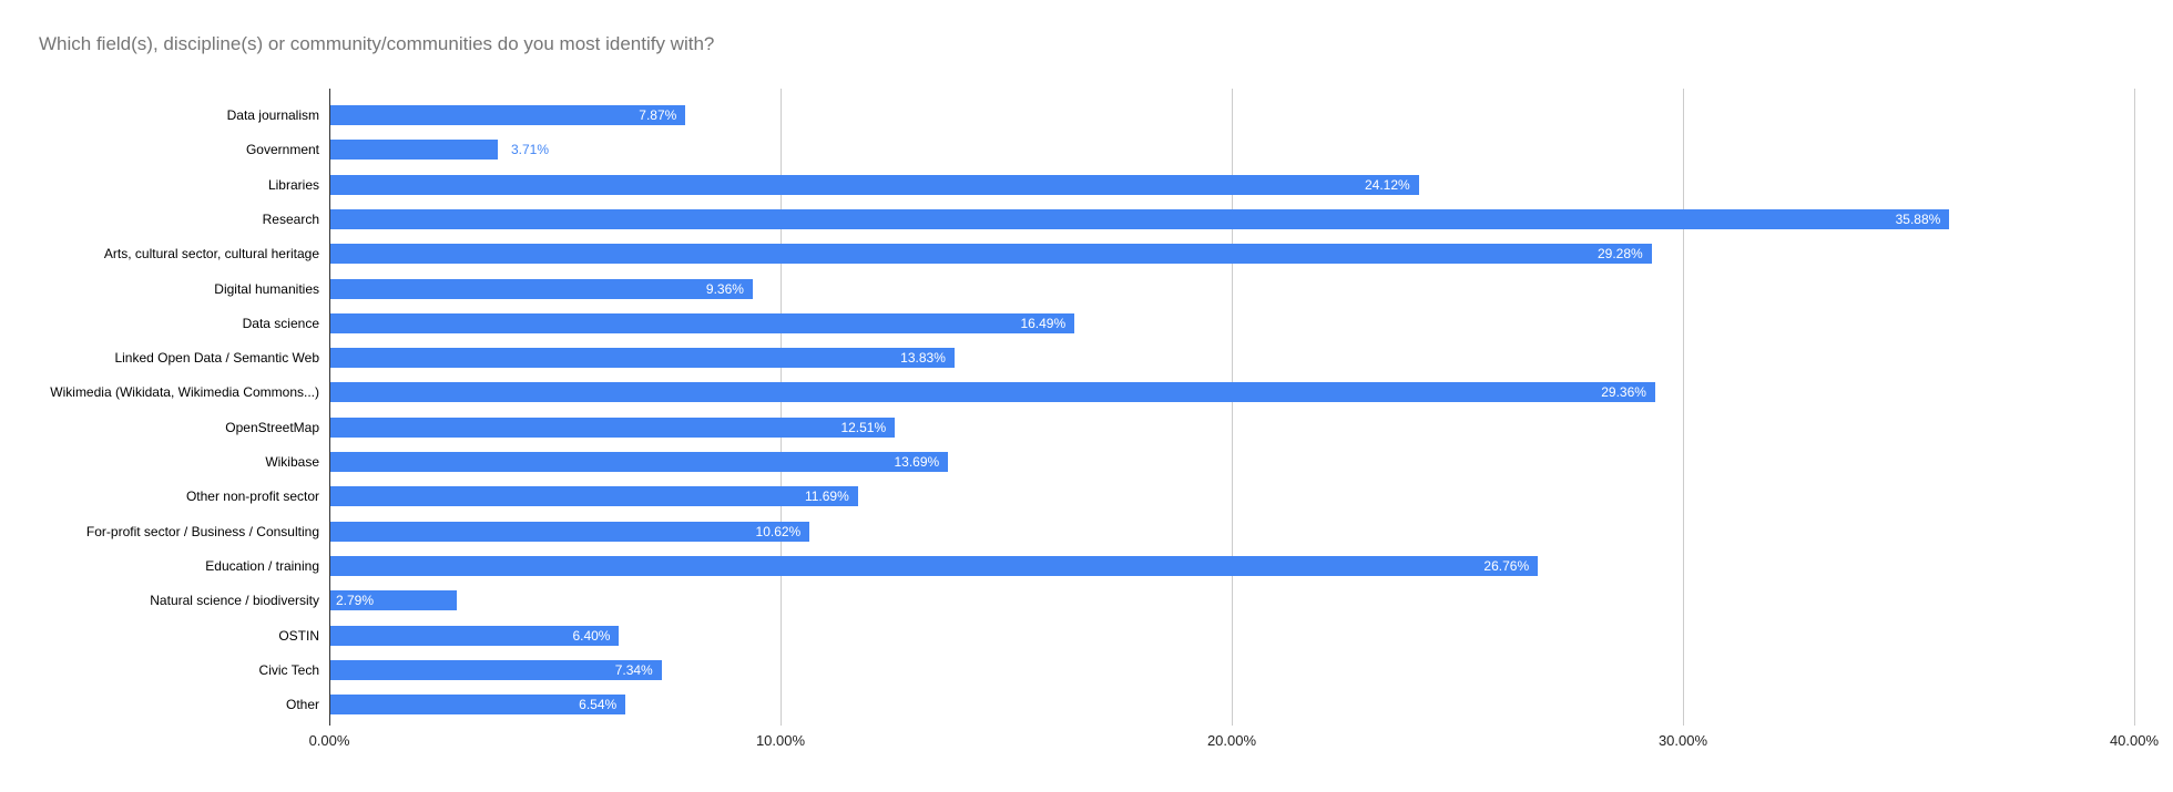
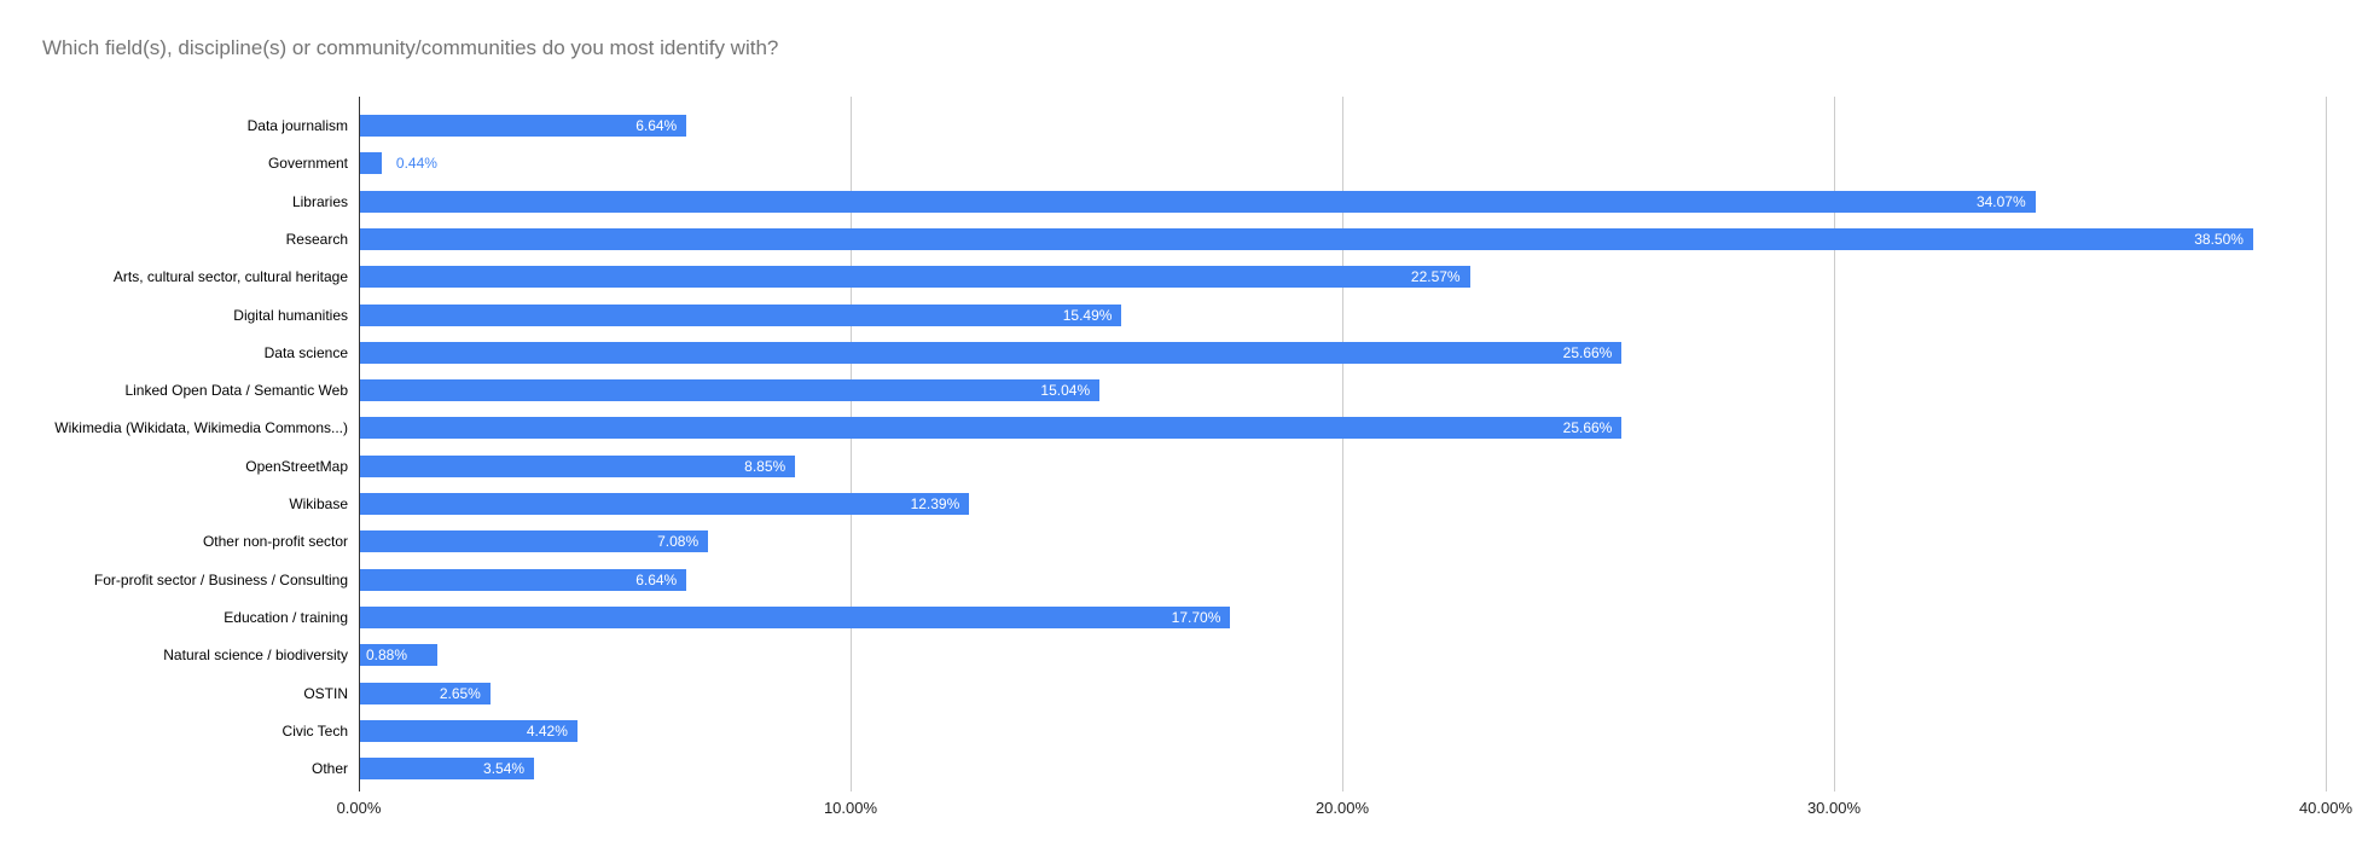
Data journalism: 7.87% -> 6.64%
Government: 3.71% -> 0.44%
Libraries: 24.12% -> 34.07%
Research: 35.88% -> 38.50%
Arts, cultural sector, cultural heritage: 29.28% -> 22.57%
Digital humanities: 9.36% -> 15.49%
Data science: 16.49% -> 25.66%
Linked Open Data / Semantic Web: 13.83% -> 15.04%
Wikimedia (Wikidata, Wikimedia Commons...): 29.36% -> 25.66%
OpenStreetMap: 12.51% -> 8.85%
Wikibase: 13.69% -> 12.39%
Other non-profit sector: 11.69% -> 7.08%
For-profit sector / Business / Consulting: 10.62% -> 6.64%
Education / training: 26.76% -> 17.70%
Natural science / biodiversity: 2.79% -> 0.88%
OSTIN: 6.40% -> 2.65%
Civic Tech: 7.34% -> 4.42%
Other: 6.54% -> 3.54%
